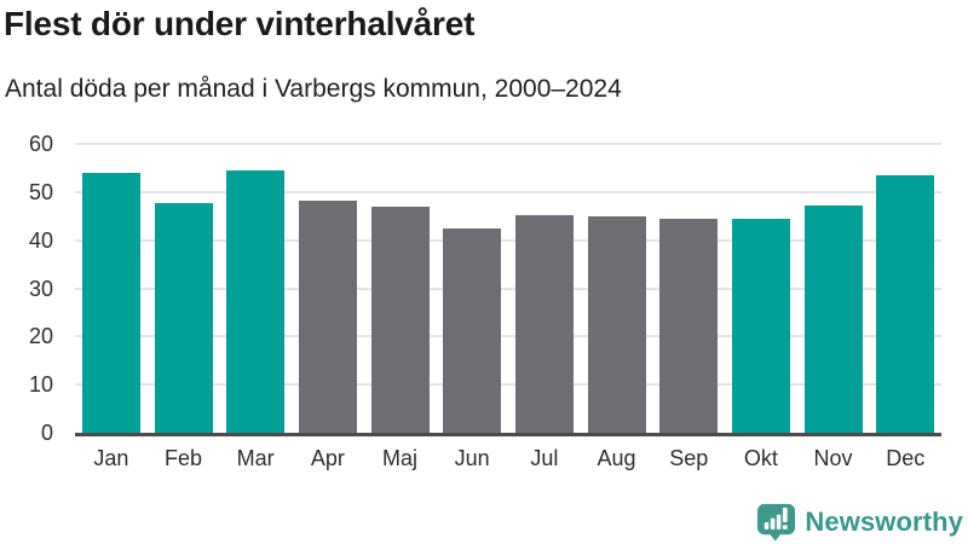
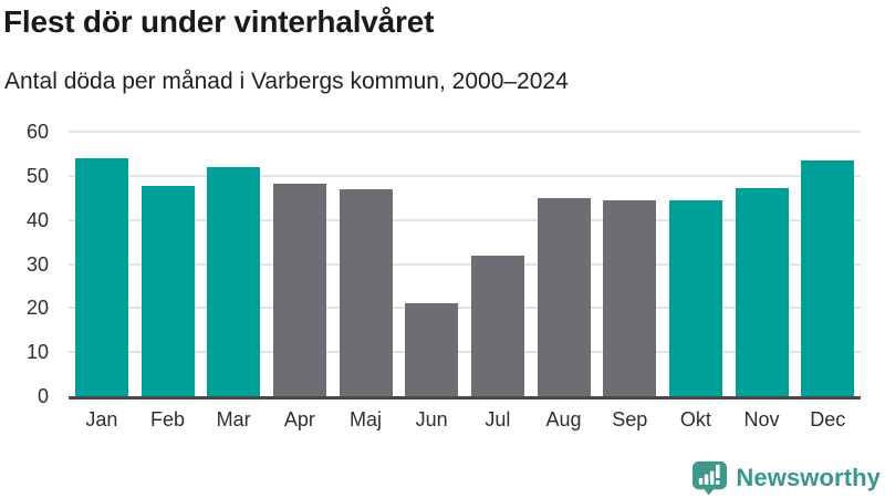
Mar: 54 -> 52
Jun: 42 -> 21
Jul: 45 -> 32
